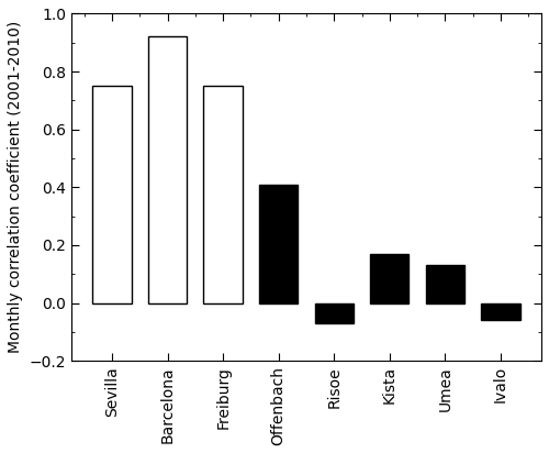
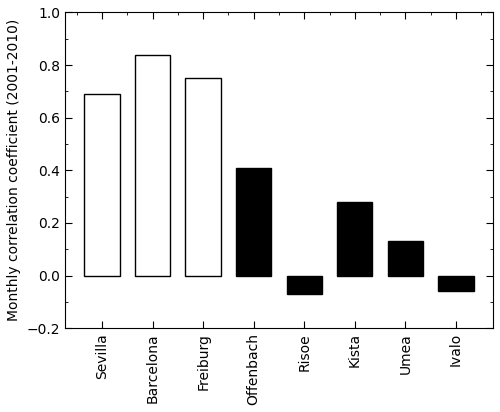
Sevilla: 0.75 -> 0.69
Barcelona: 0.92 -> 0.84
Kista: 0.17 -> 0.28
